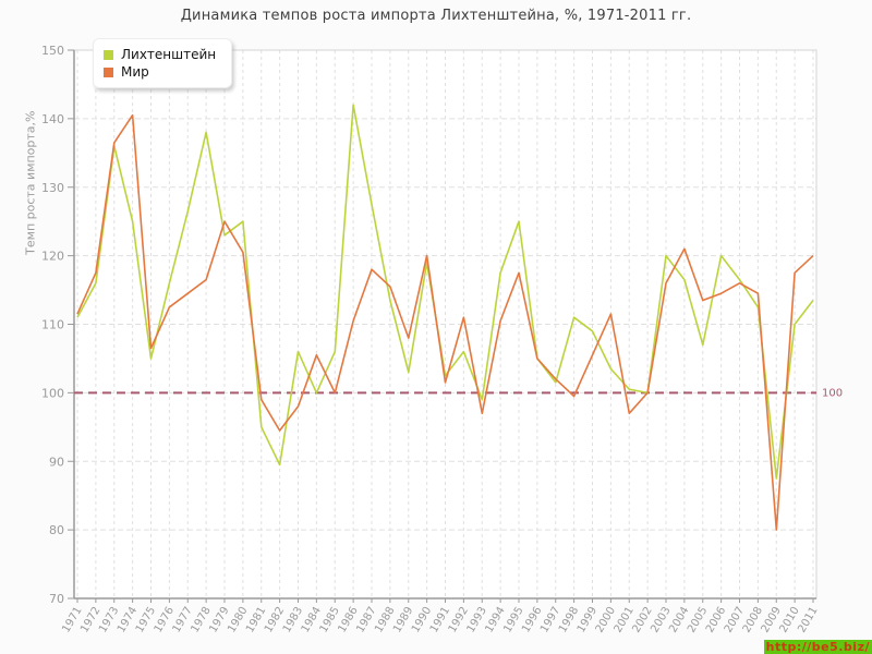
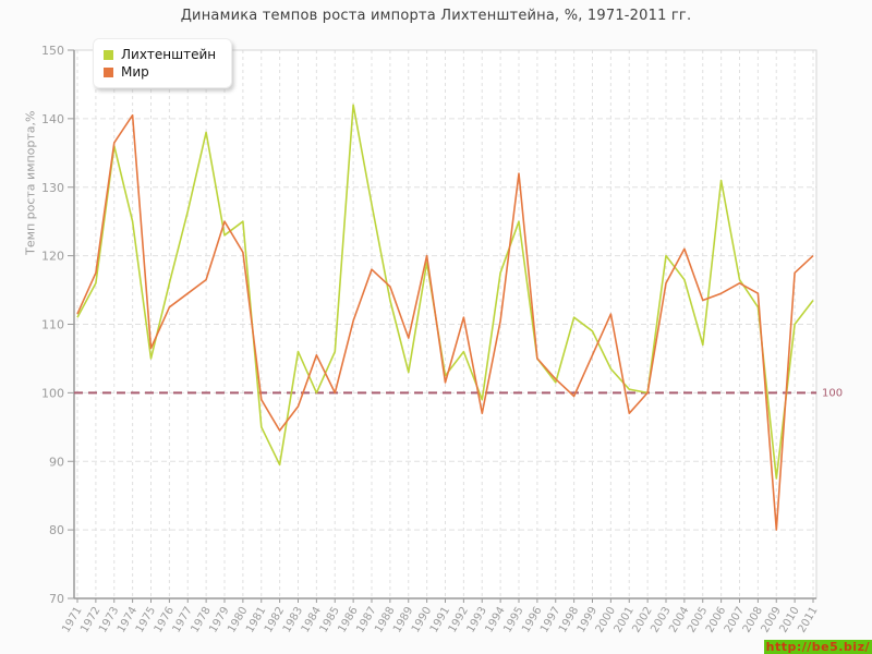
Мир/1995: 118 -> 132
Лихтенштейн/2006: 120 -> 131
